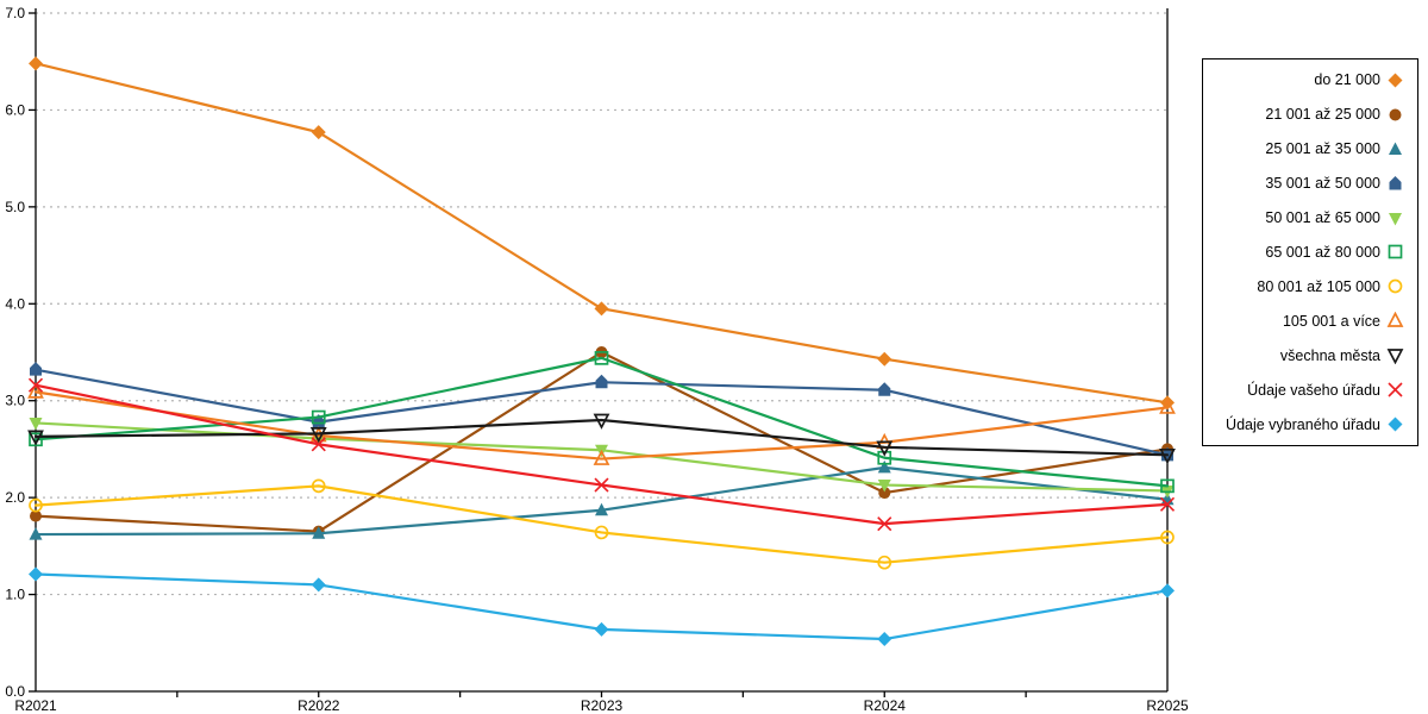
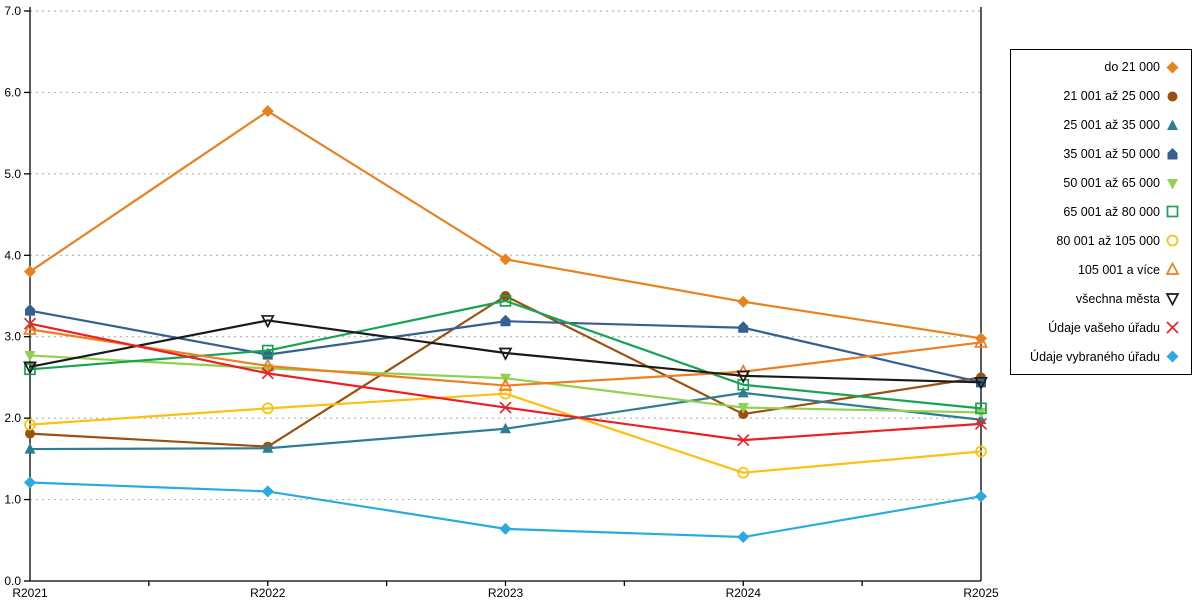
do 21 000/R2021: 6.5 -> 3.8
všechna města/R2022: 2.7 -> 3.2
80 001 až 105 000/R2023: 1.6 -> 2.3
